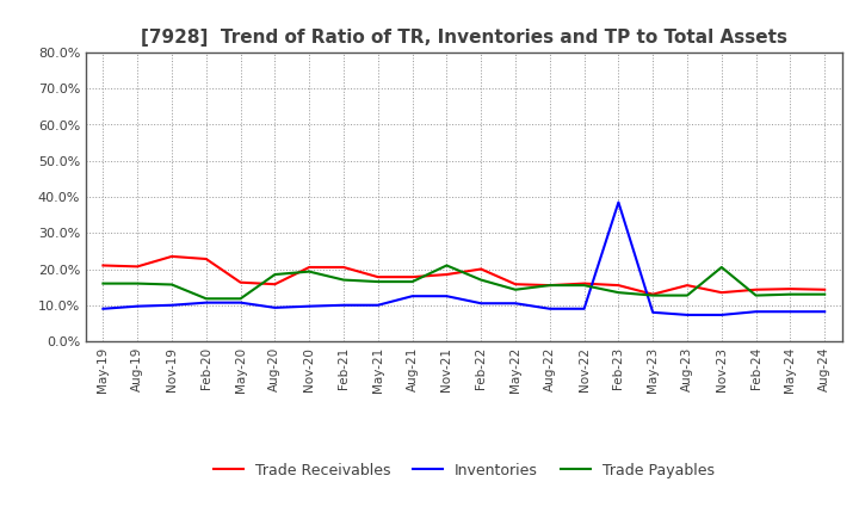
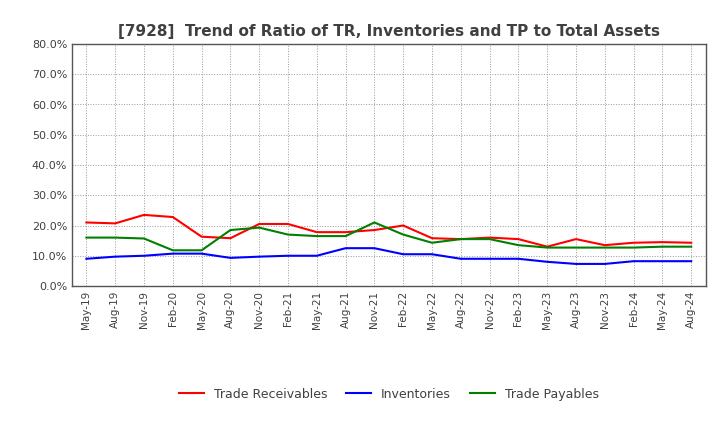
Inventories/Feb-23: 38.5% -> 9.0%
Trade Payables/Nov-23: 20.5% -> 12.7%
